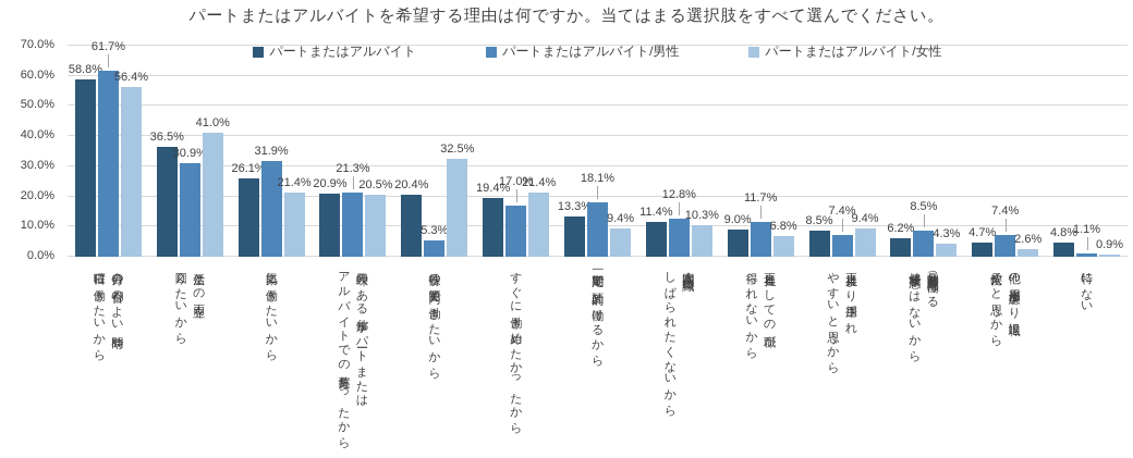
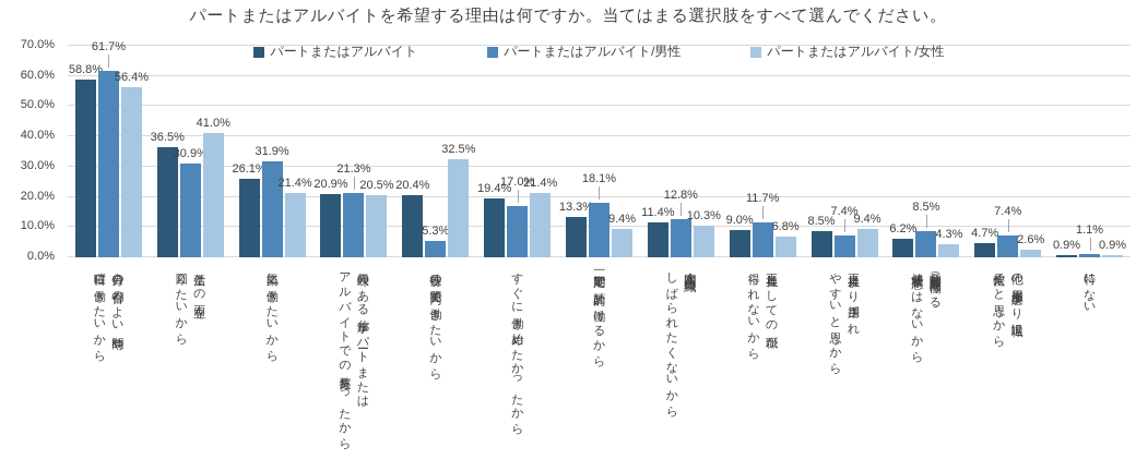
パートまたはアルバイト/特にない: 4.8% -> 0.9%
